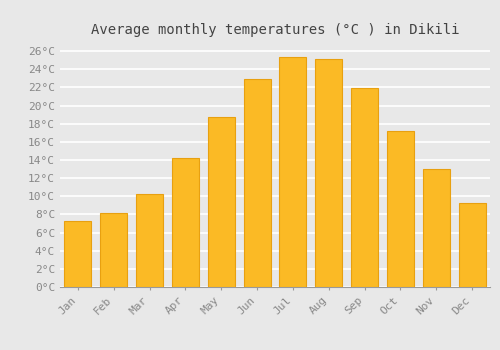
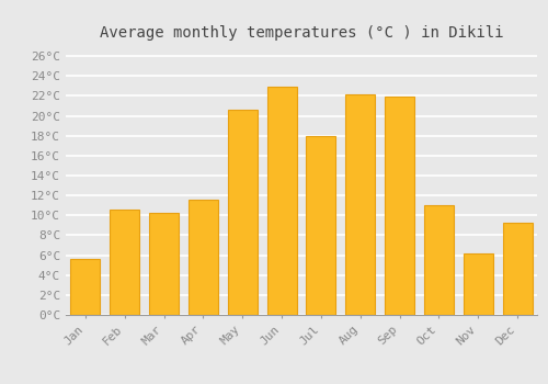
Jan: 7.3°C -> 5.6°C
Feb: 8.2°C -> 10.6°C
Apr: 14.2°C -> 11.6°C
May: 18.7°C -> 20.6°C
Jul: 25.3°C -> 18.0°C
Aug: 25.1°C -> 22.2°C
Oct: 17.2°C -> 11.0°C
Nov: 13.0°C -> 6.2°C
